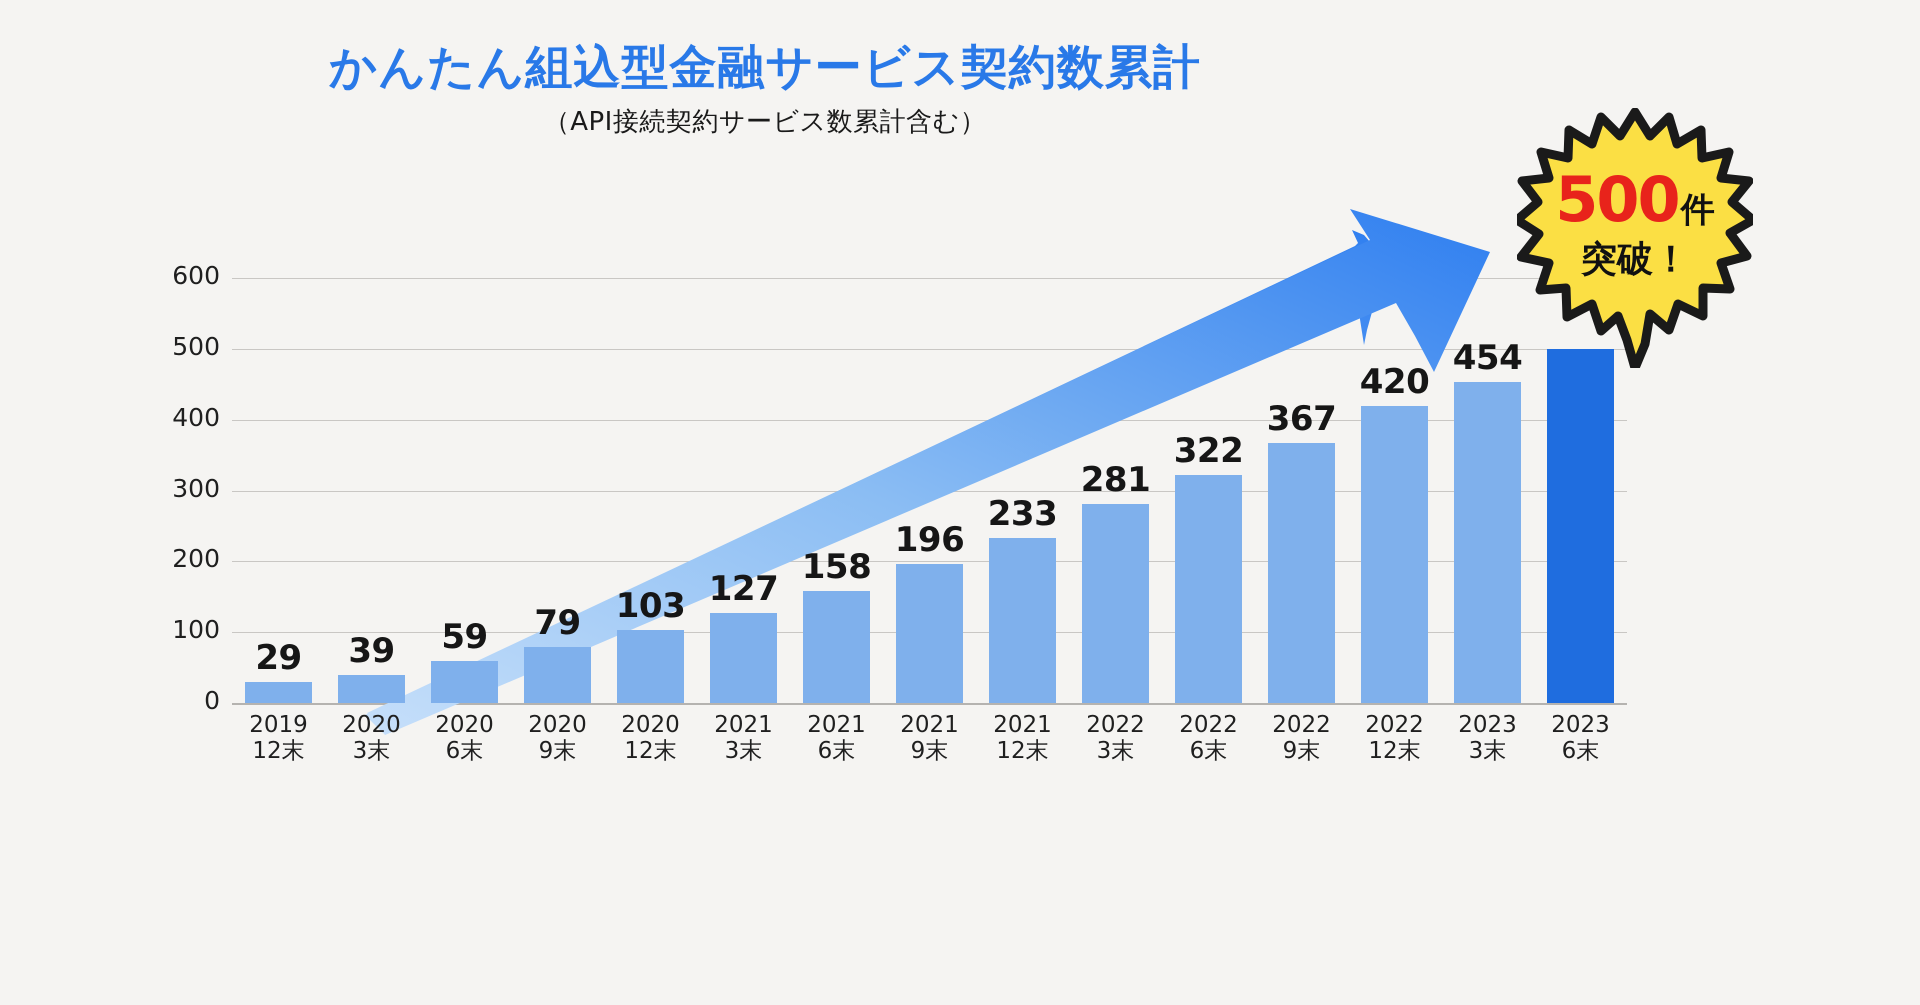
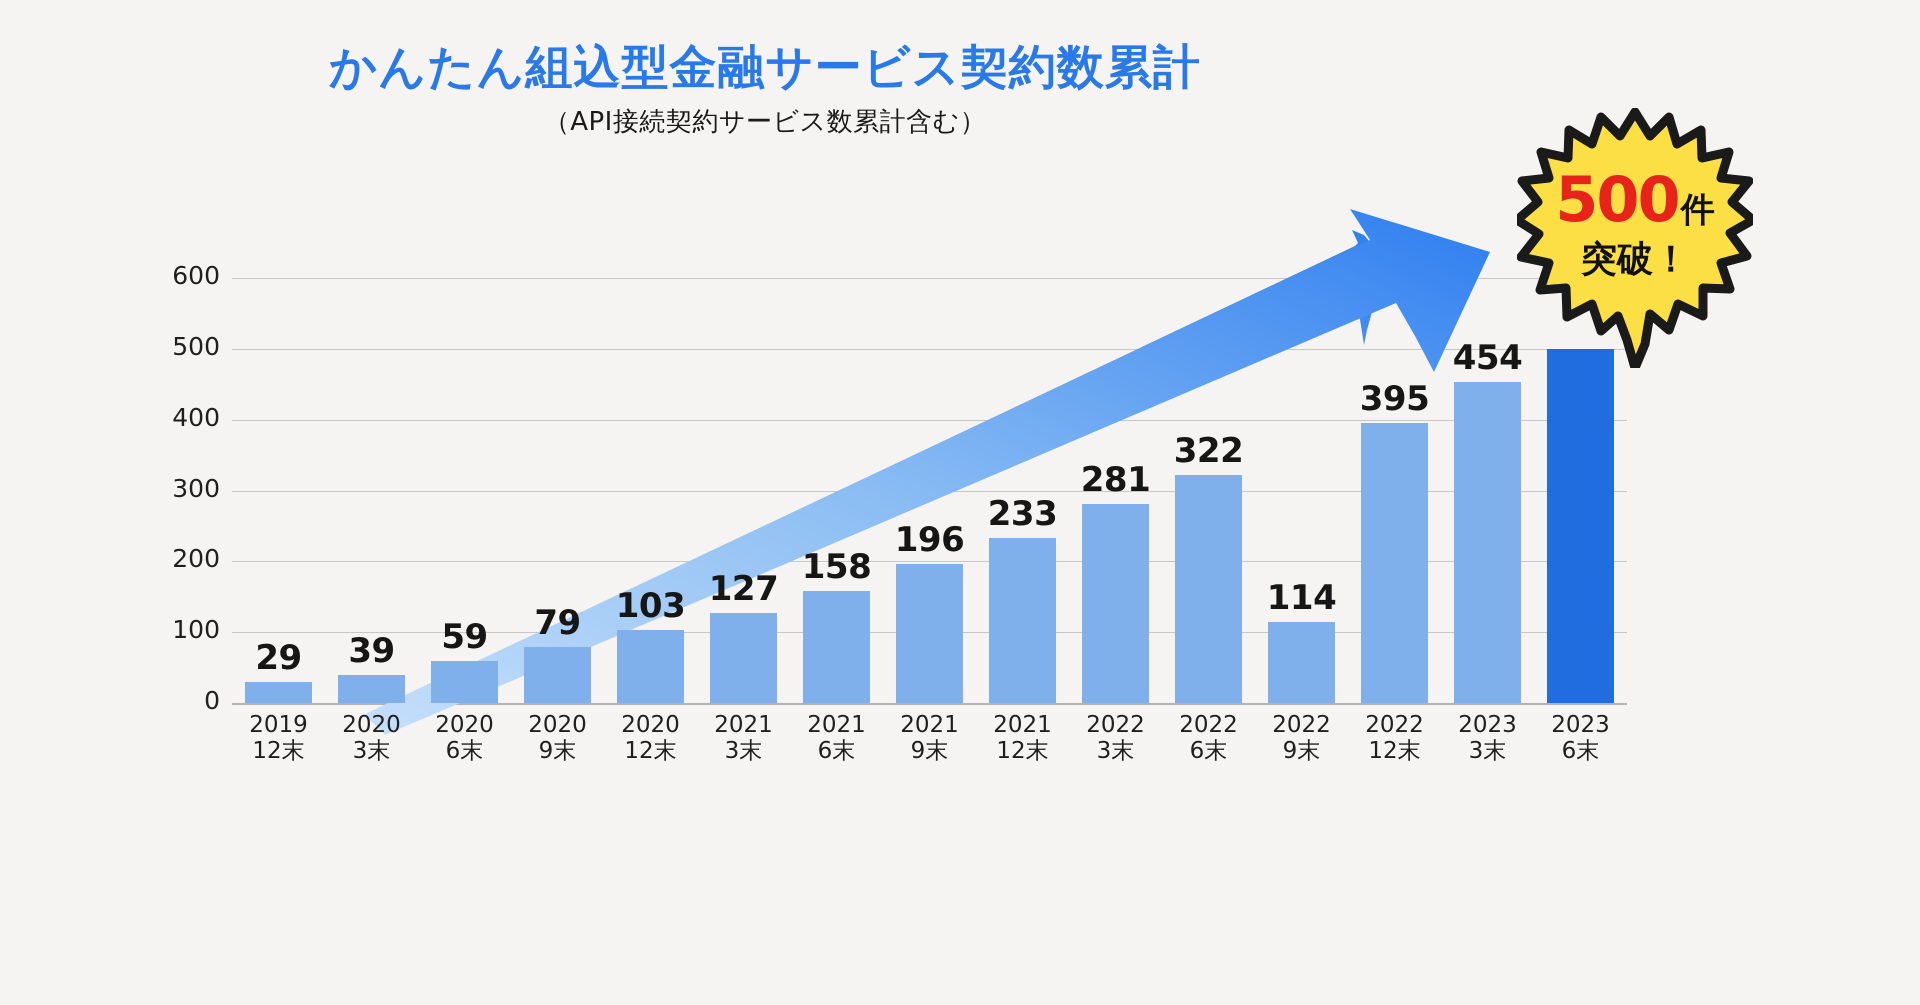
2022 9末: 367 -> 114
2022 12末: 420 -> 395
